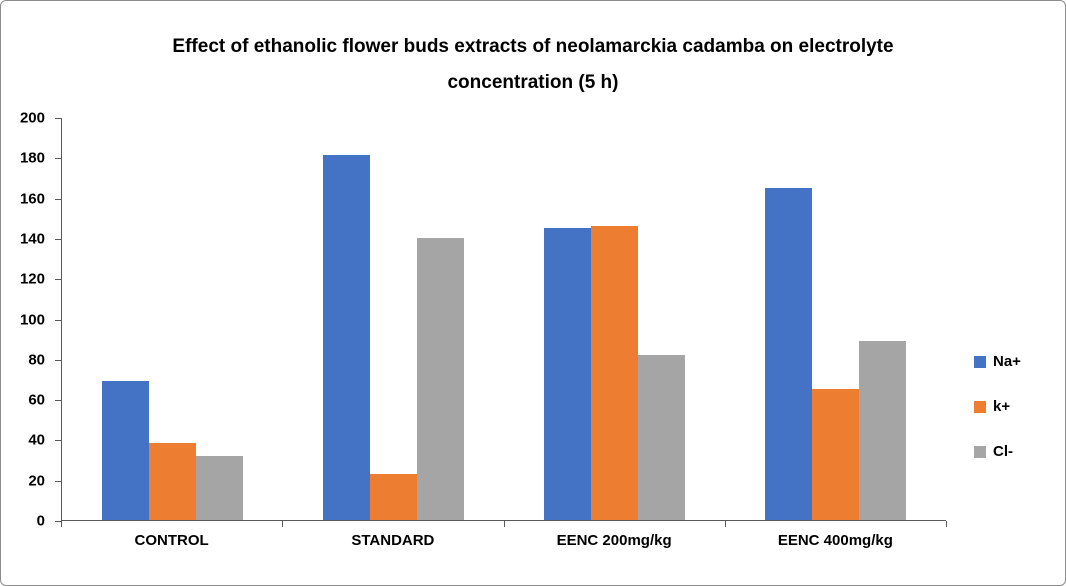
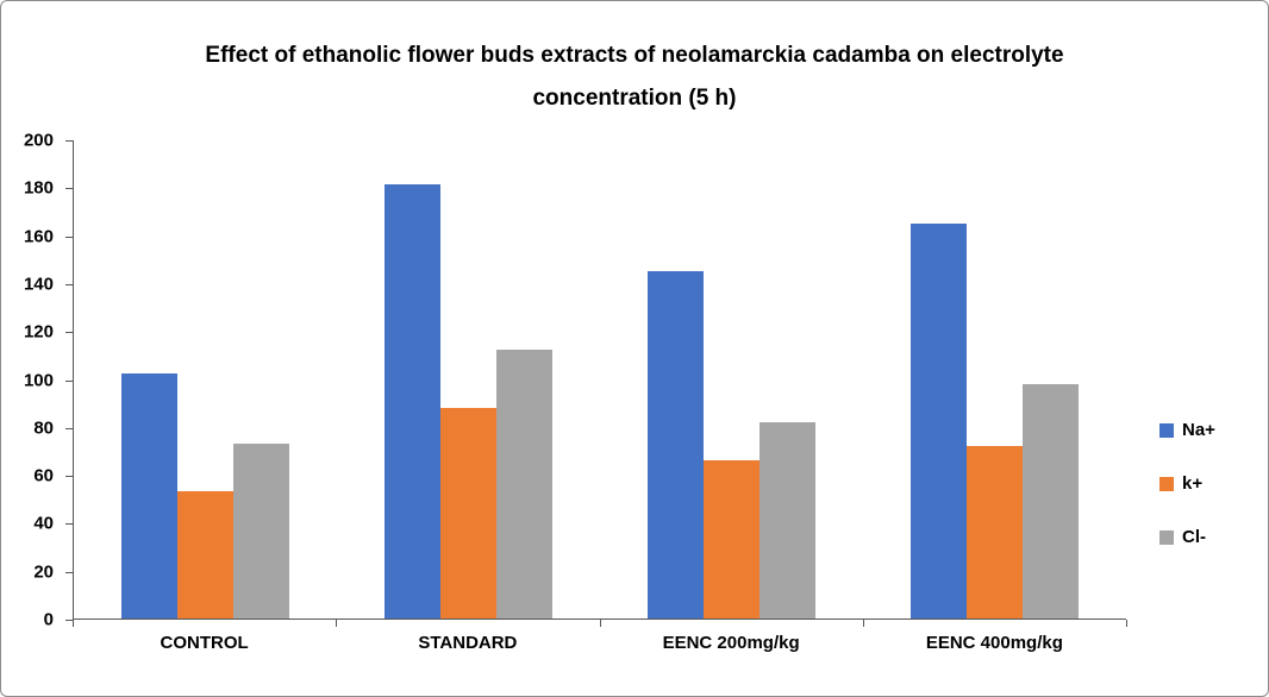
Na+/CONTROL: 69 -> 102
k+/CONTROL: 38 -> 53
Cl-/CONTROL: 32 -> 73
k+/STANDARD: 23 -> 88
Cl-/STANDARD: 140 -> 112
k+/EENC 200mg/kg: 146 -> 66
k+/EENC 400mg/kg: 65 -> 72
Cl-/EENC 400mg/kg: 89 -> 98
